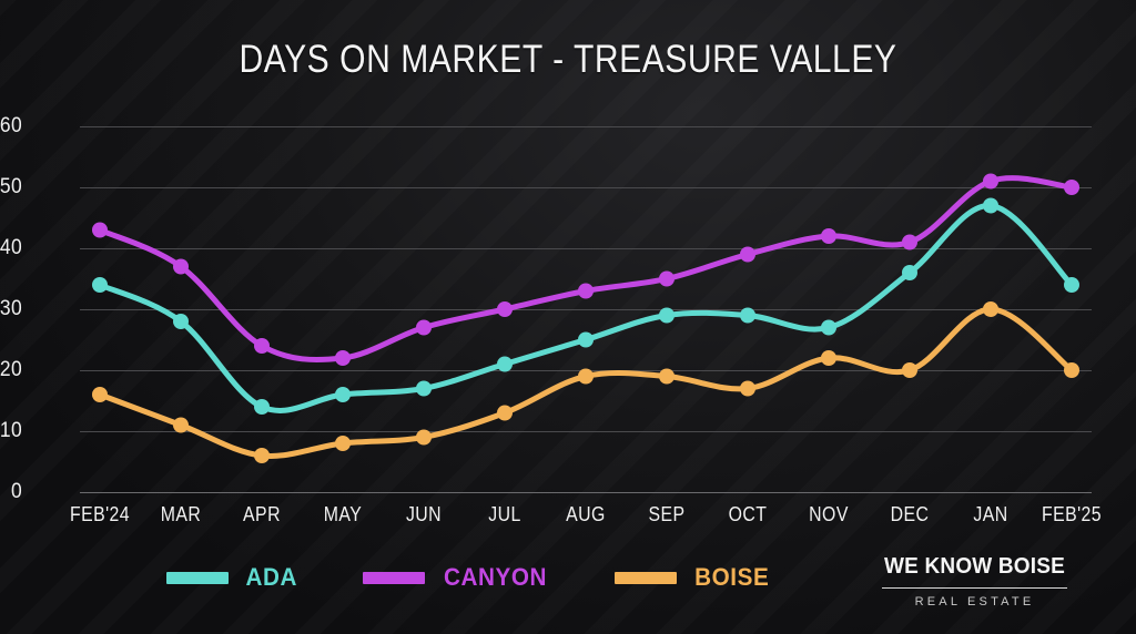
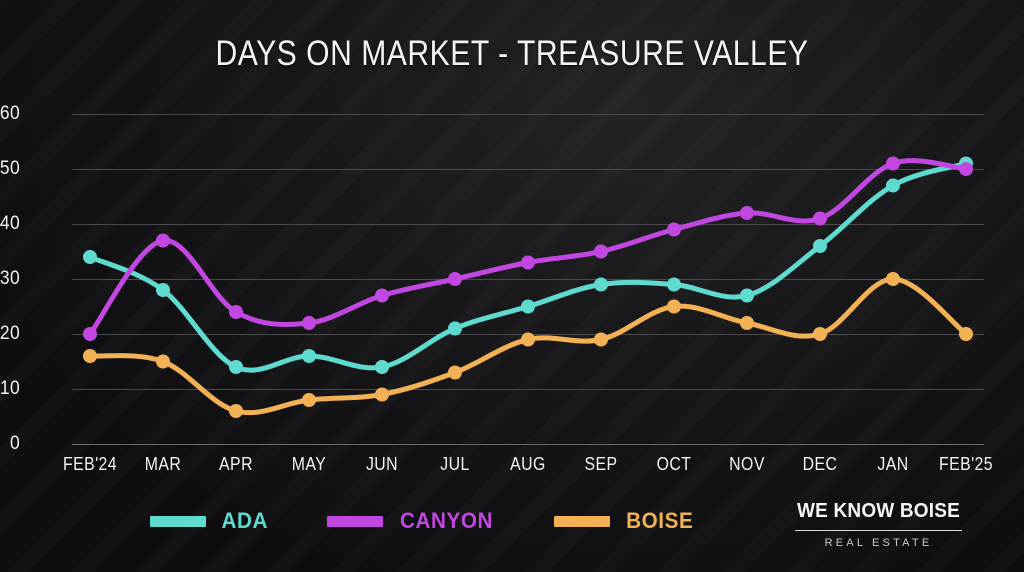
CANYON/FEB'24: 43 -> 20
BOISE/MAR: 11 -> 15
ADA/JUN: 17 -> 14
BOISE/OCT: 17 -> 25
ADA/FEB'25: 34 -> 51
